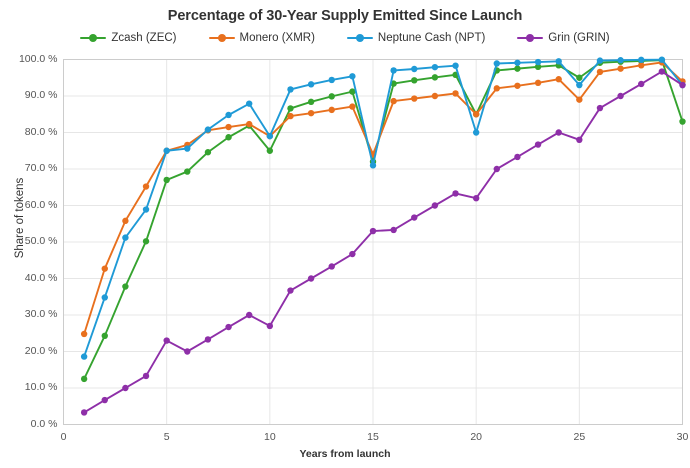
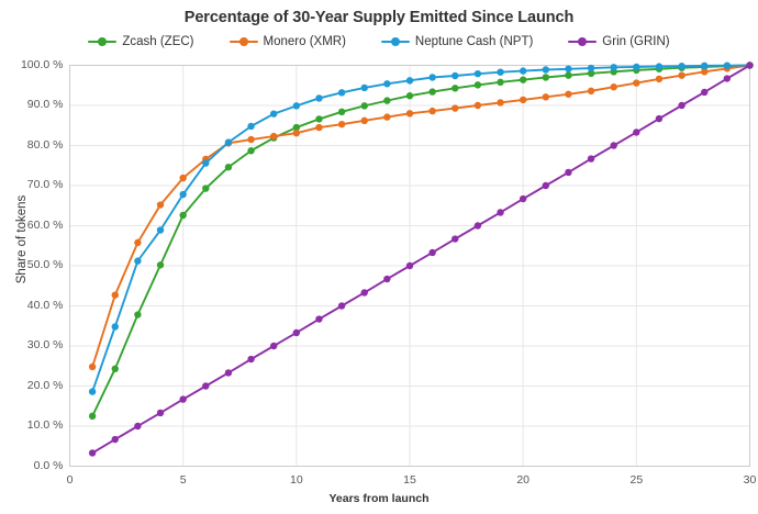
Zcash (ZEC)/5: 67% -> 63%
Monero (XMR)/5: 75% -> 72%
Neptune Cash (NPT)/5: 75% -> 68%
Grin (GRIN)/5: 23% -> 17%
Zcash (ZEC)/10: 75% -> 84%
Monero (XMR)/10: 79% -> 83%
Neptune Cash (NPT)/10: 79% -> 90%
Grin (GRIN)/10: 27% -> 33%
Zcash (ZEC)/15: 72% -> 92%
Monero (XMR)/15: 74% -> 88%
Neptune Cash (NPT)/15: 71% -> 96%
Grin (GRIN)/15: 53% -> 50%
Zcash (ZEC)/20: 85% -> 96%
Monero (XMR)/20: 85% -> 91%
Neptune Cash (NPT)/20: 80% -> 99%
Grin (GRIN)/20: 62% -> 67%
Zcash (ZEC)/25: 95% -> 99%
Monero (XMR)/25: 89% -> 96%
Neptune Cash (NPT)/25: 93% -> 100%
Grin (GRIN)/25: 78% -> 83%
Zcash (ZEC)/30: 83% -> 100%
Monero (XMR)/30: 94% -> 100%
Neptune Cash (NPT)/30: 93% -> 100%
Grin (GRIN)/30: 93% -> 100%
